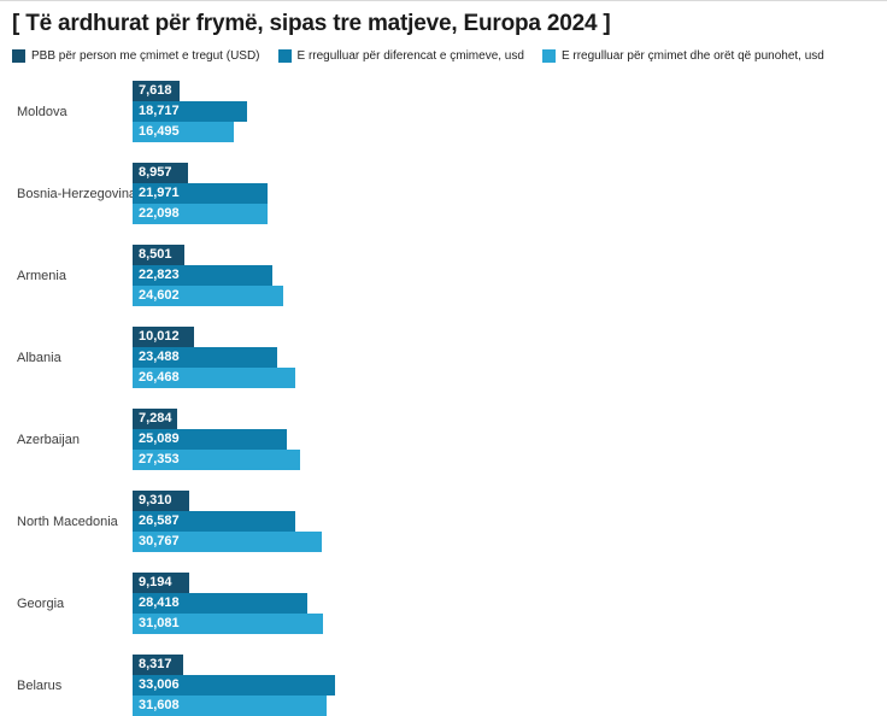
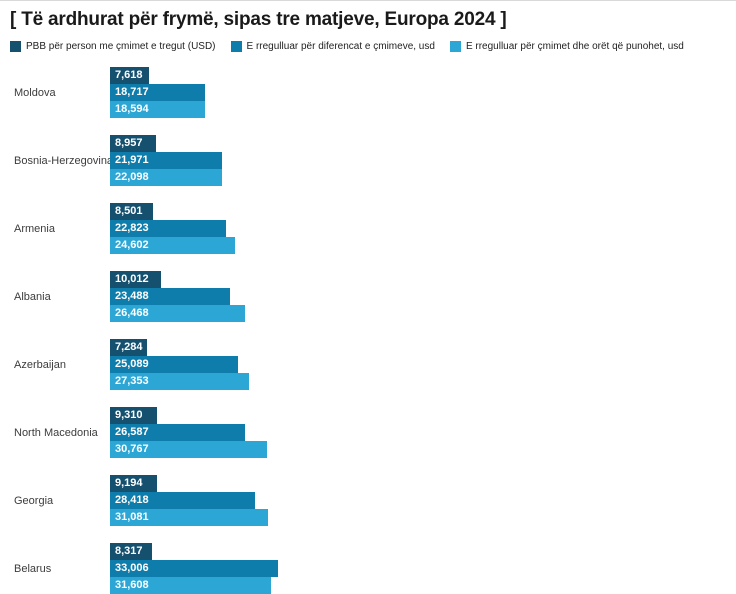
E rregulluar për çmimet dhe orët që punohet, usd/Moldova: 16,495 -> 18,594
